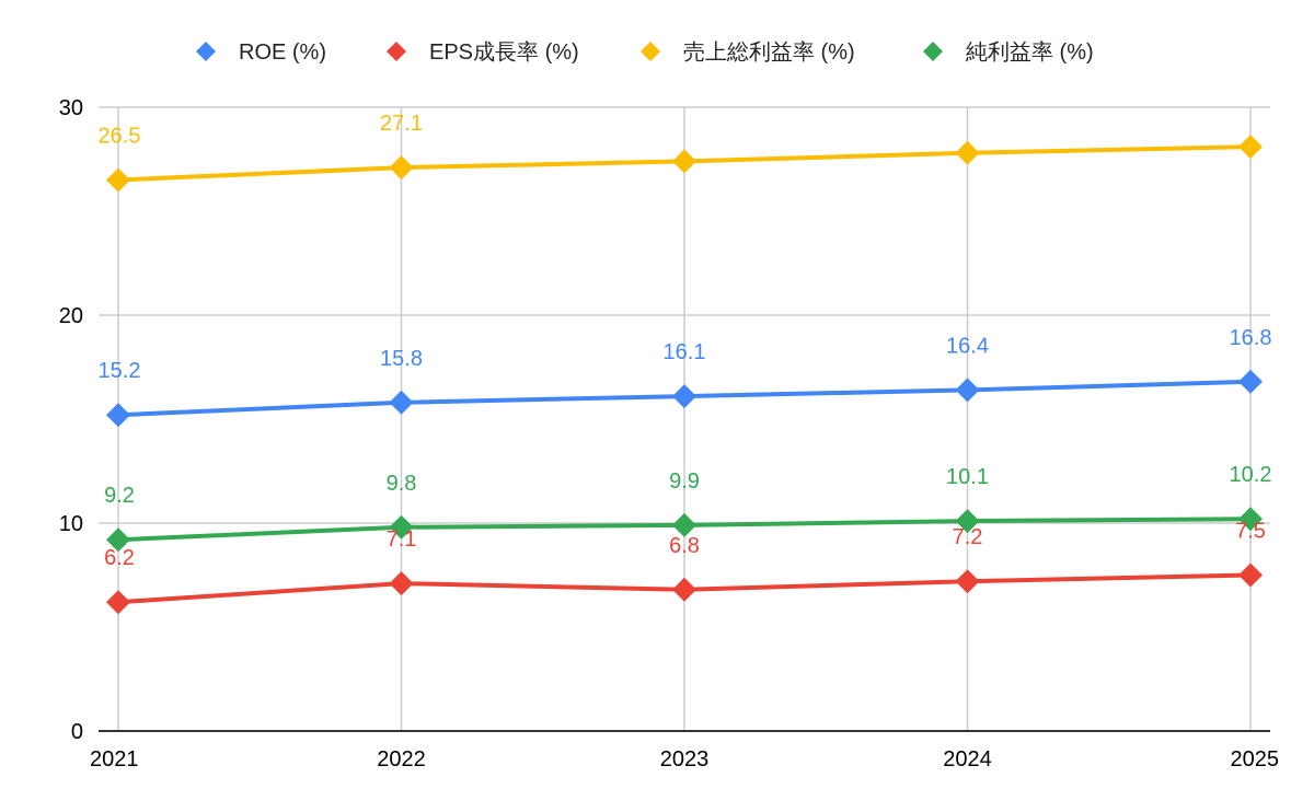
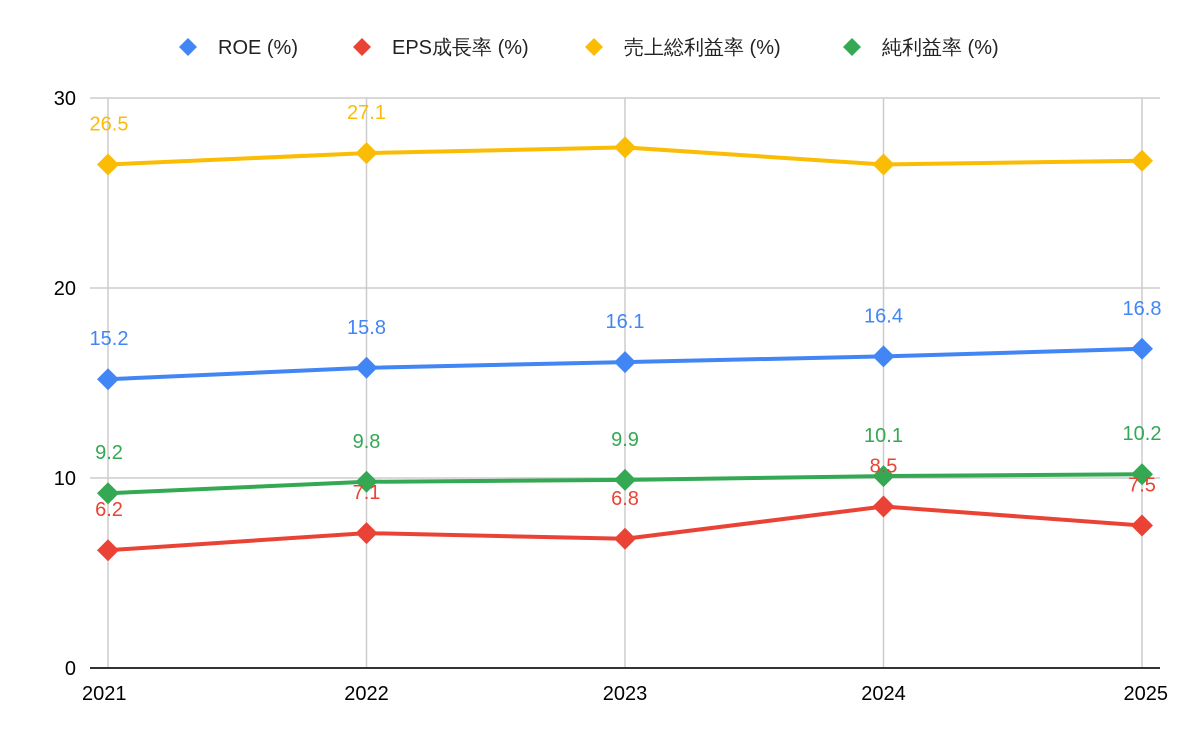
EPS成長率 (%)/2024: 7.2 -> 8.5
売上総利益率 (%)/2024: 27.8 -> 26.5
売上総利益率 (%)/2025: 28.1 -> 26.7
